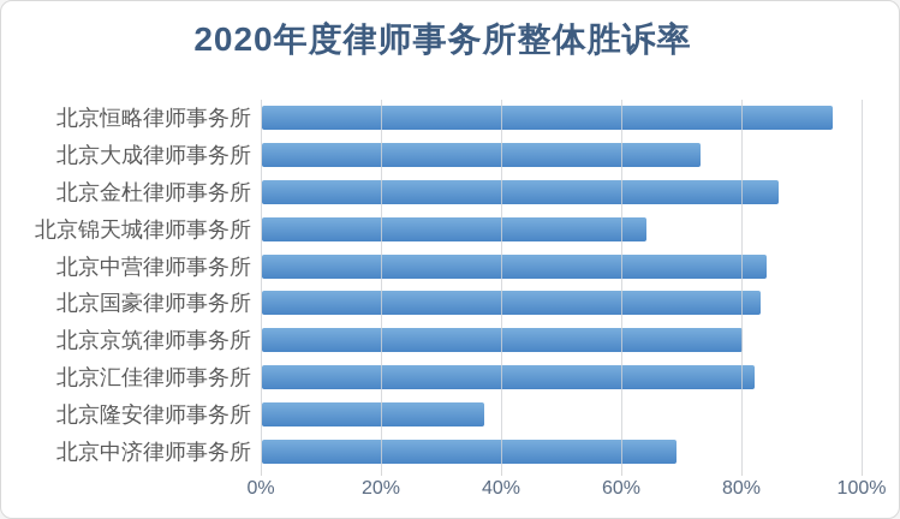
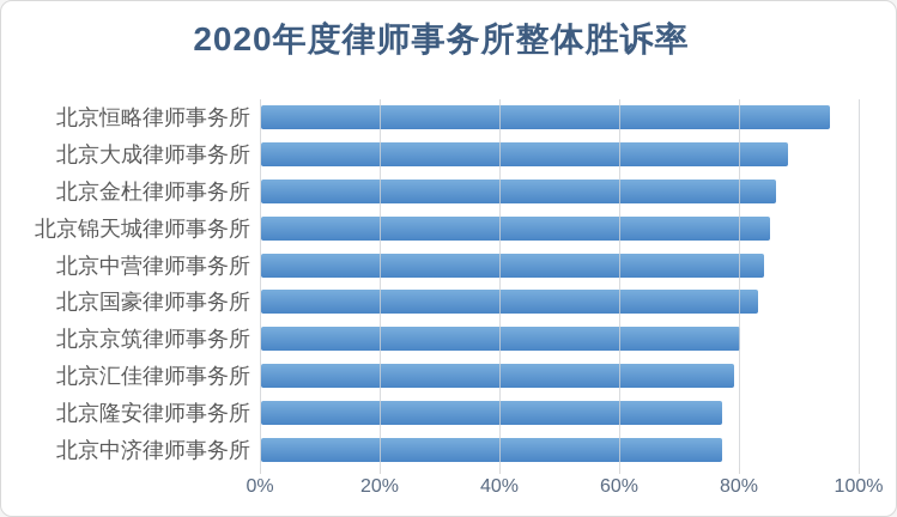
北京大成律师事务所: 73% -> 88%
北京锦天城律师事务所: 64% -> 85%
北京汇佳律师事务所: 82% -> 79%
北京隆安律师事务所: 37% -> 77%
北京中济律师事务所: 69% -> 77%
